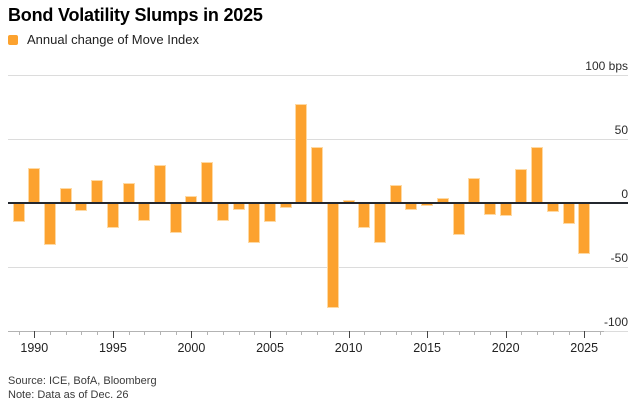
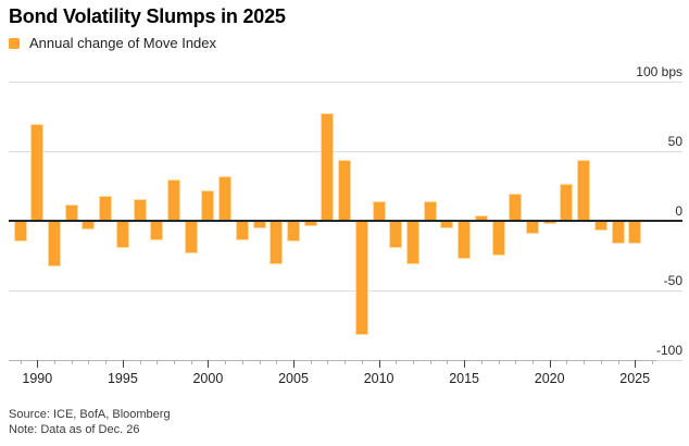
1990: 28 -> 70
2000: 6 -> 22
2010: 3 -> 14
2015: -2 -> -27
2020: -10 -> -2
2025: -40 -> -16
